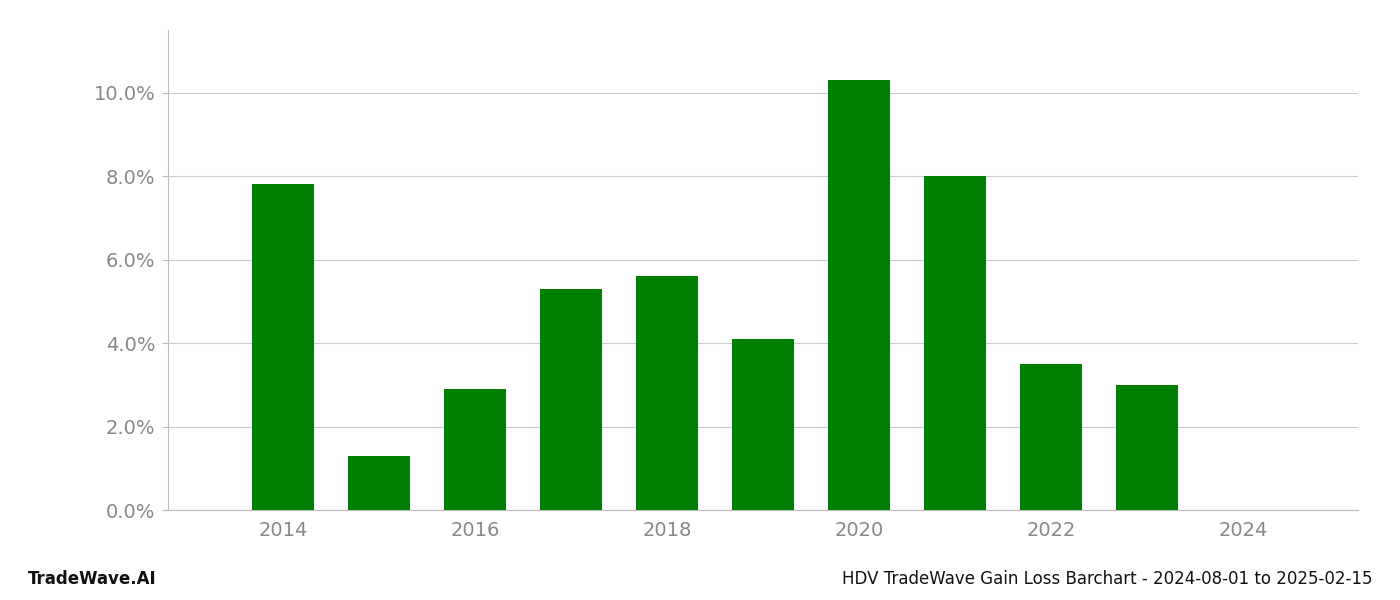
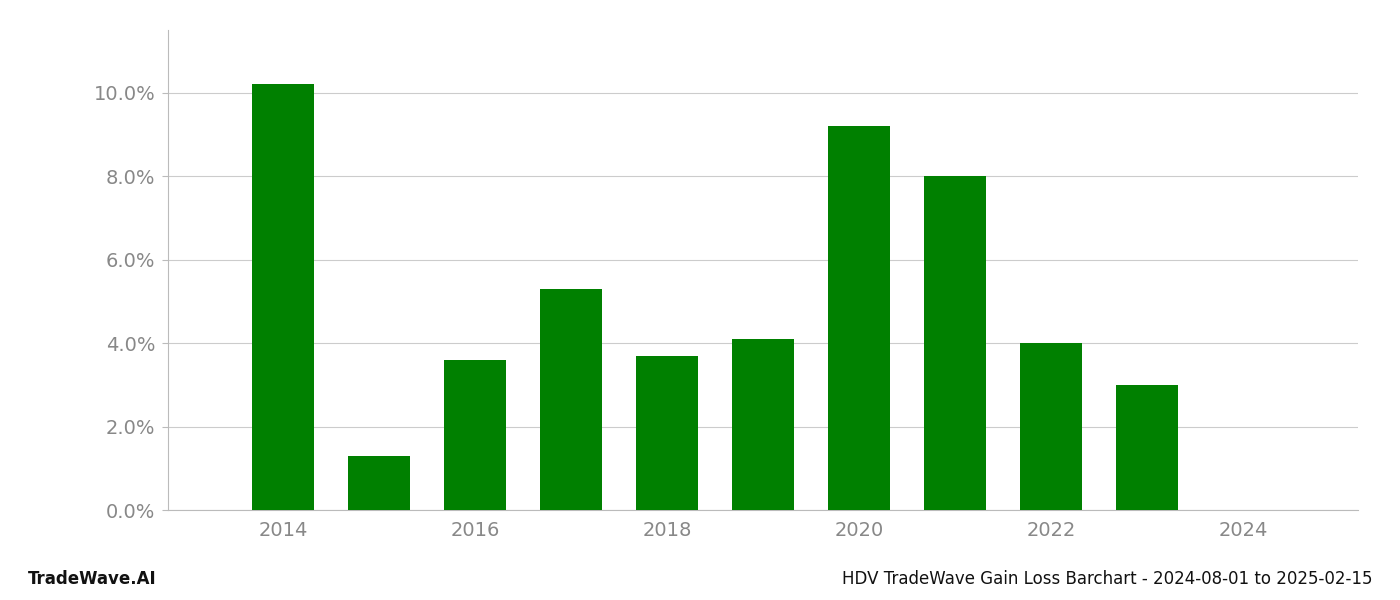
2014: 7.8% -> 10.2%
2016: 2.9% -> 3.6%
2018: 5.6% -> 3.7%
2020: 10.3% -> 9.2%
2022: 3.5% -> 4.0%
